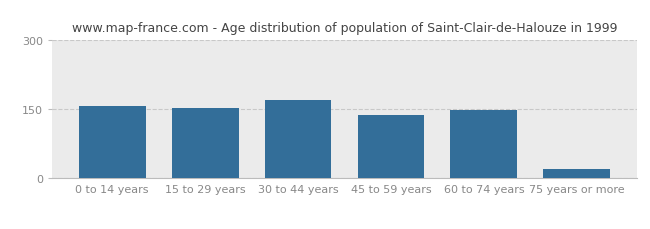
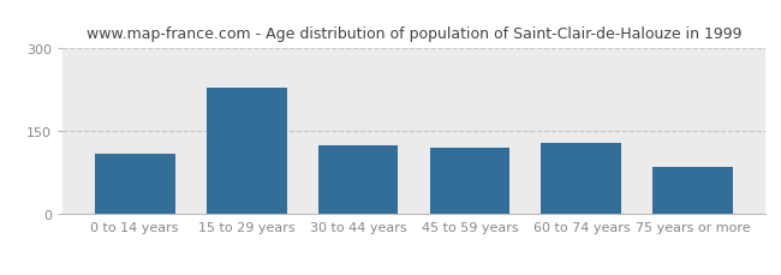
0 to 14 years: 158 -> 110
15 to 29 years: 153 -> 230
30 to 44 years: 170 -> 125
45 to 59 years: 138 -> 120
60 to 74 years: 149 -> 130
75 years or more: 20 -> 85
